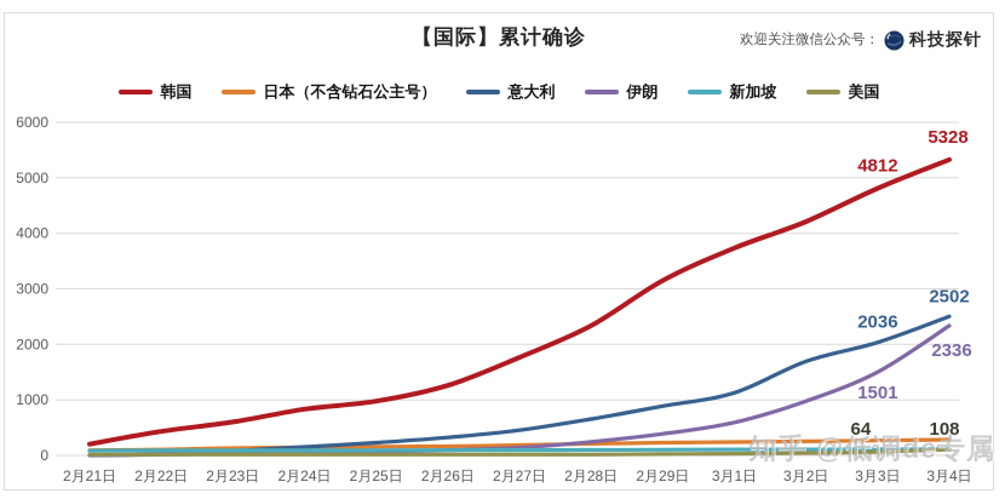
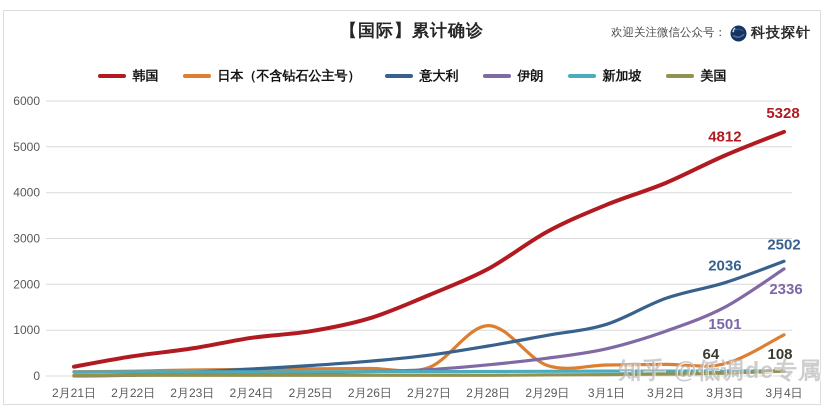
日本（不含钻石公主号）/2月28日: 200 -> 1100
日本（不含钻石公主号）/3月4日: 300 -> 900
